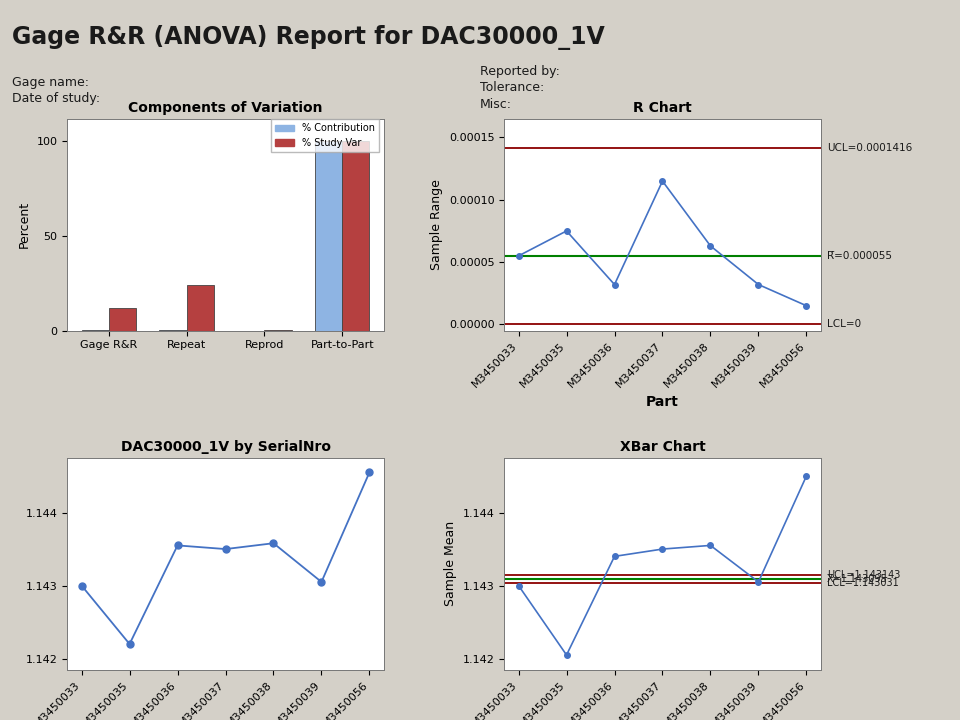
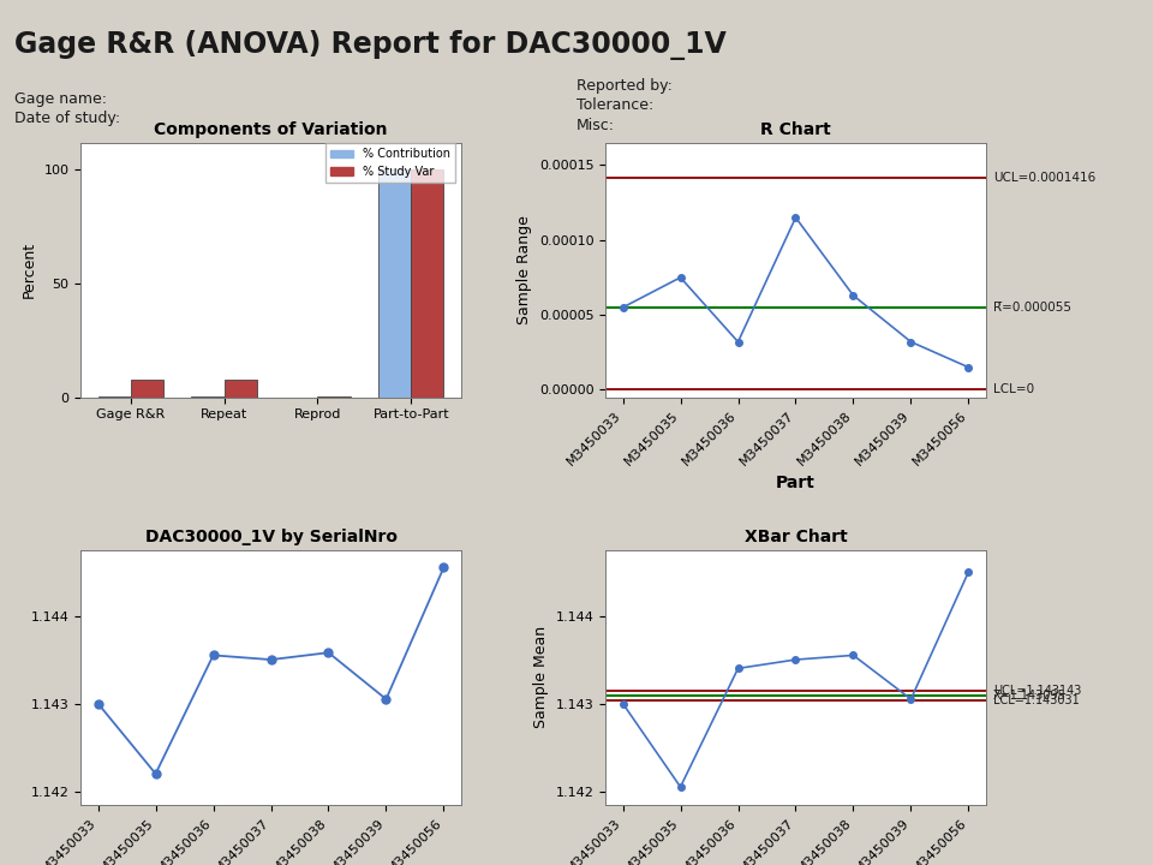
Components of Variation/% Study Var/Gage R&R: 12 -> 8
Components of Variation/% Study Var/Repeat: 24 -> 8
